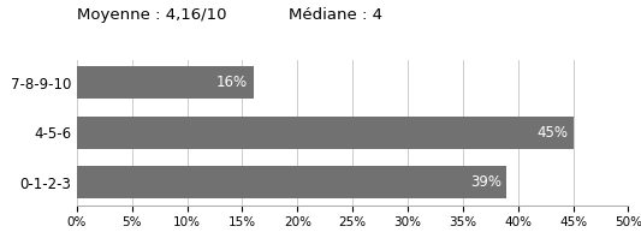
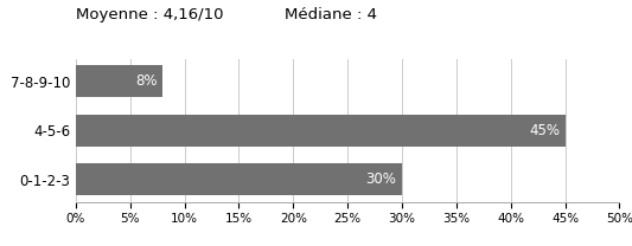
7-8-9-10: 16% -> 8%
0-1-2-3: 39% -> 30%
